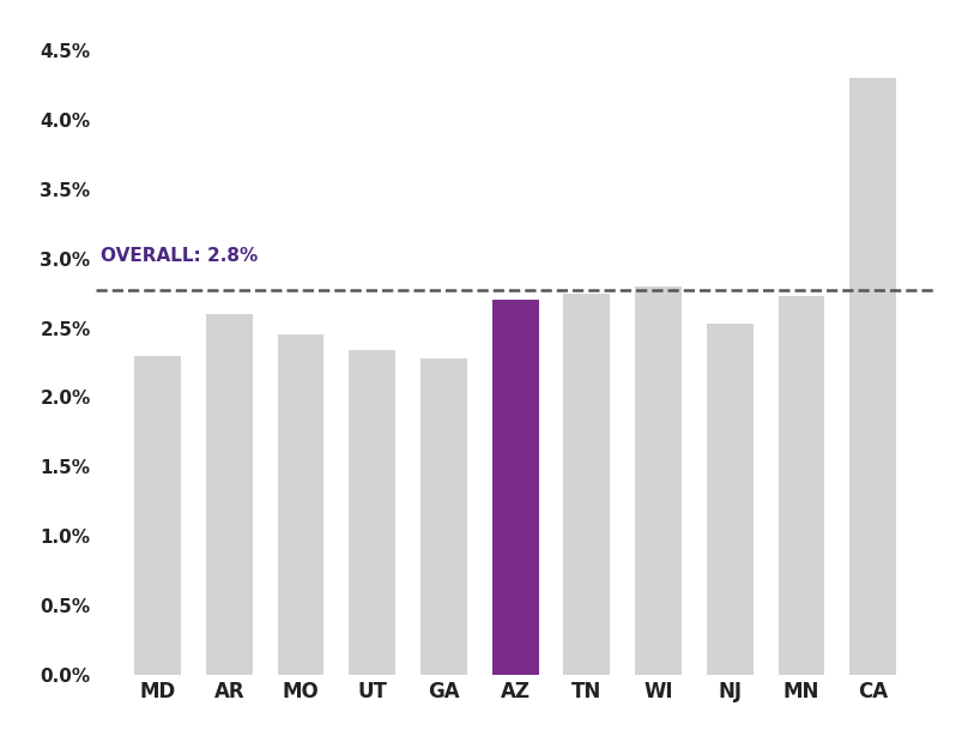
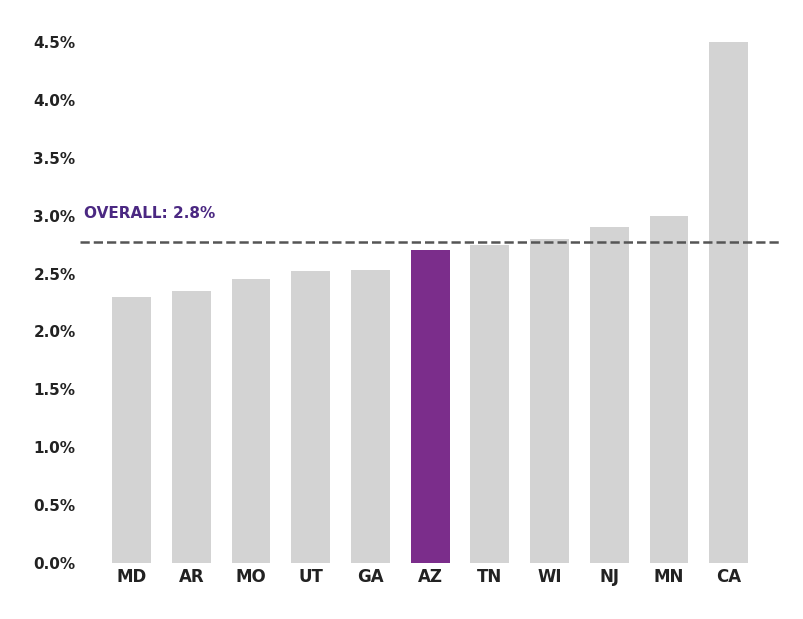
AR: 2.60% -> 2.35%
UT: 2.34% -> 2.52%
GA: 2.28% -> 2.53%
NJ: 2.53% -> 2.90%
MN: 2.73% -> 3.00%
CA: 4.30% -> 4.50%
